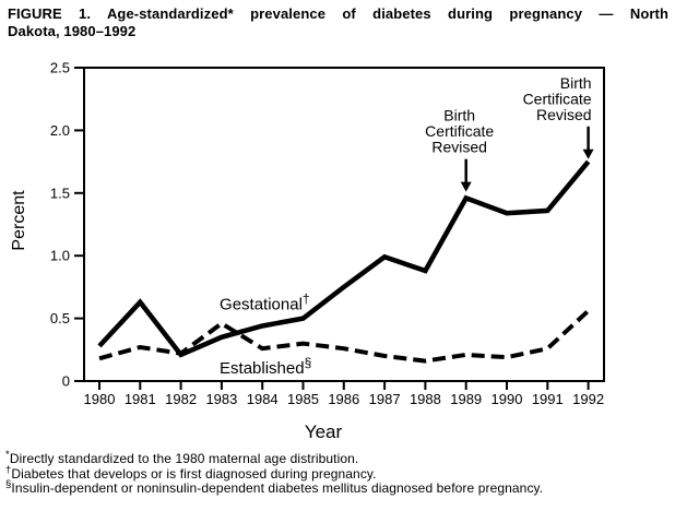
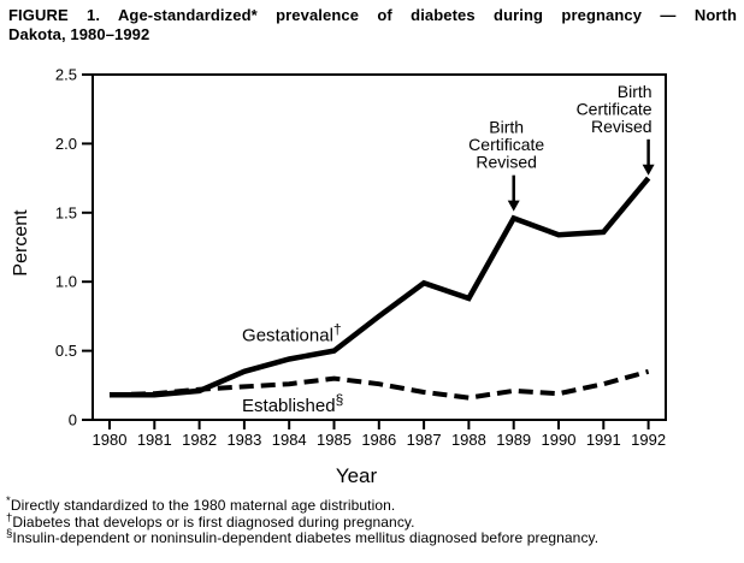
Gestational/1980: 0.28 -> 0.18
Gestational/1981: 0.63 -> 0.18
Established/1981: 0.27 -> 0.19
Established/1983: 0.46 -> 0.24
Established/1992: 0.56 -> 0.35
